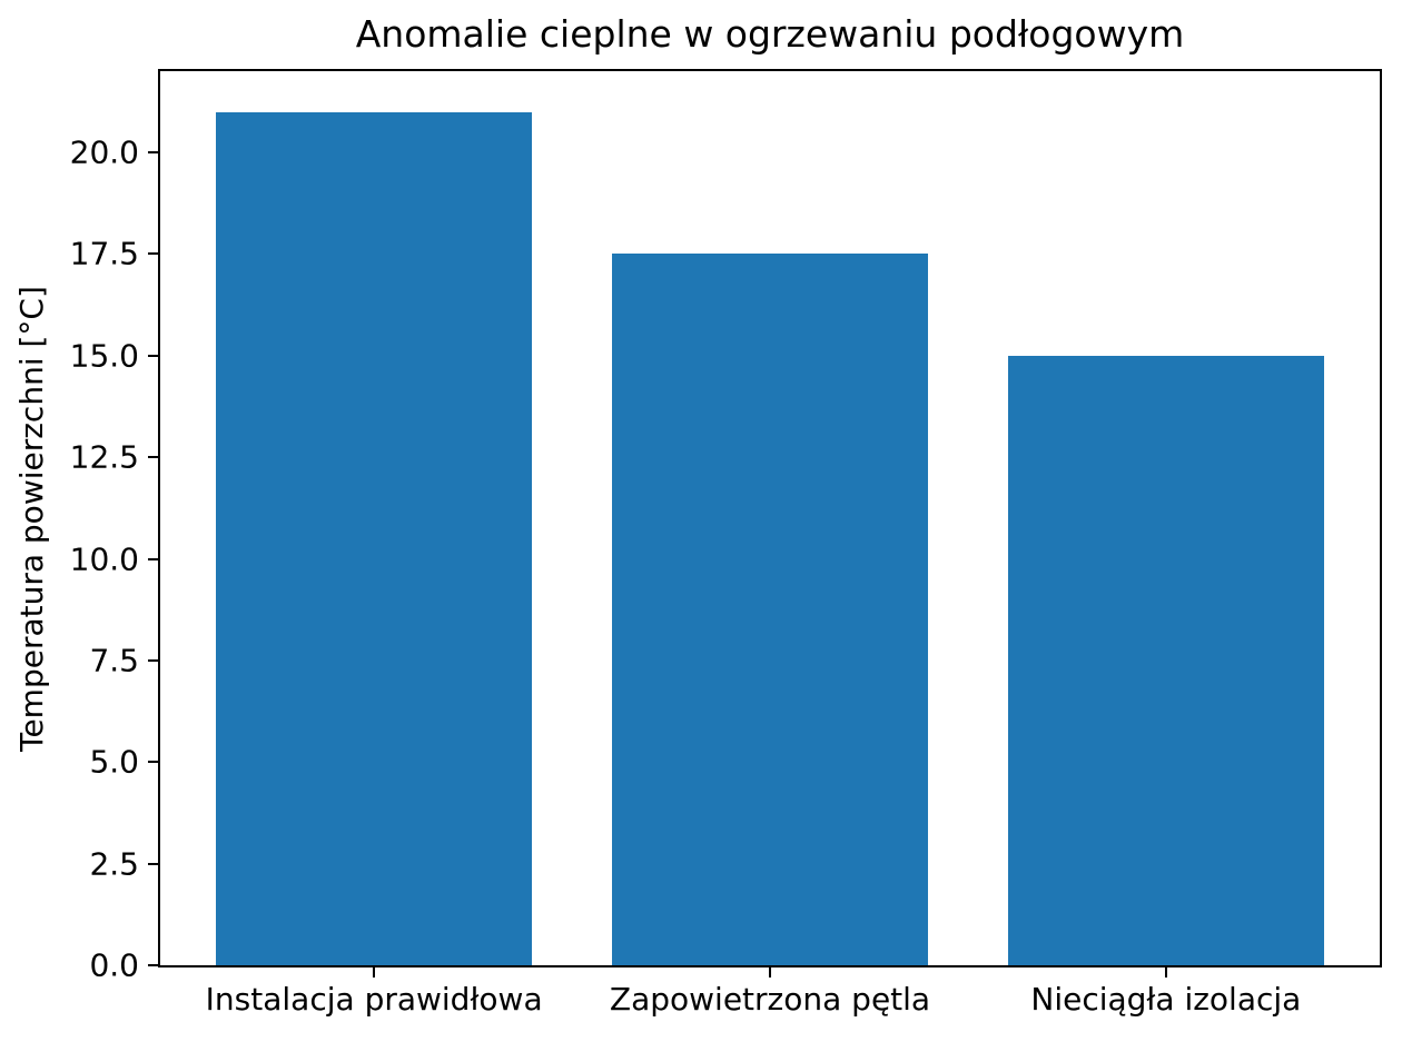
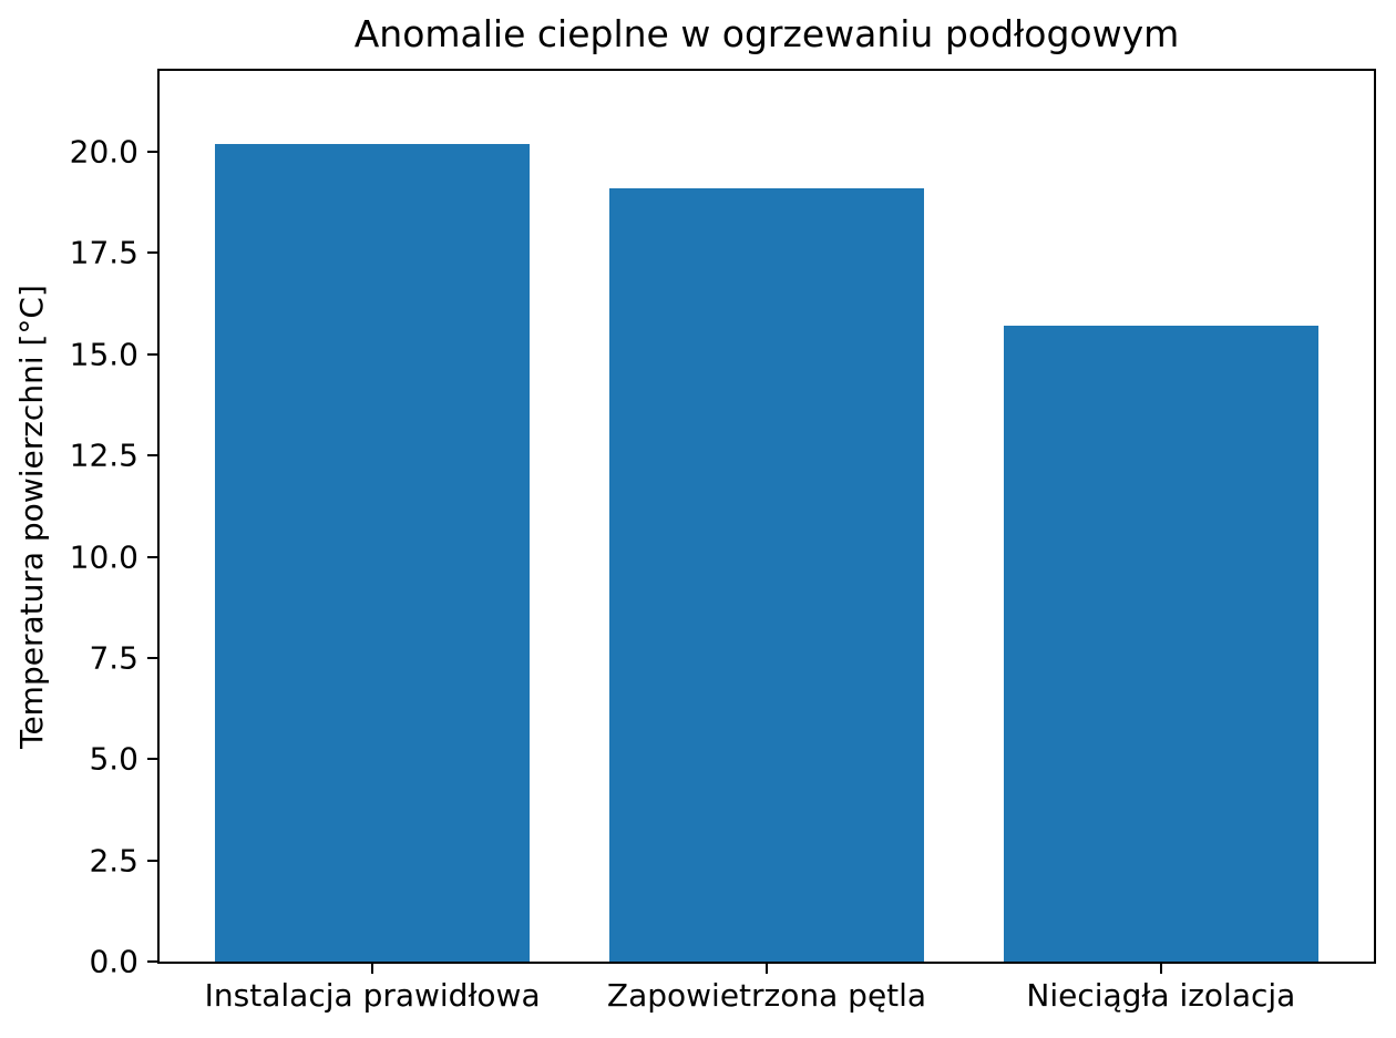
Instalacja prawidłowa: 21.0 -> 20.2
Zapowietrzona pętla: 17.5 -> 19.1
Nieciągła izolacja: 15.0 -> 15.7
